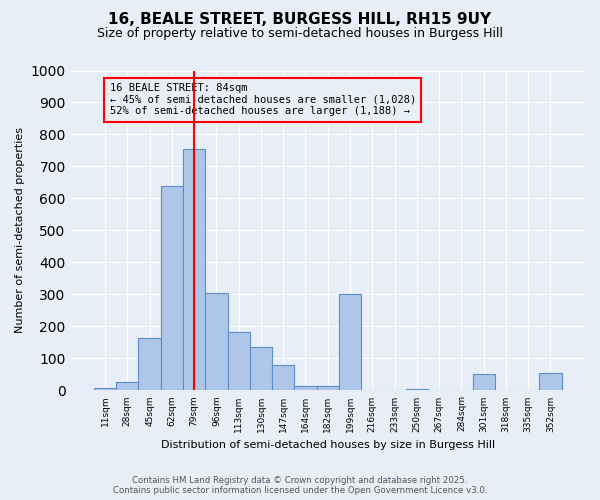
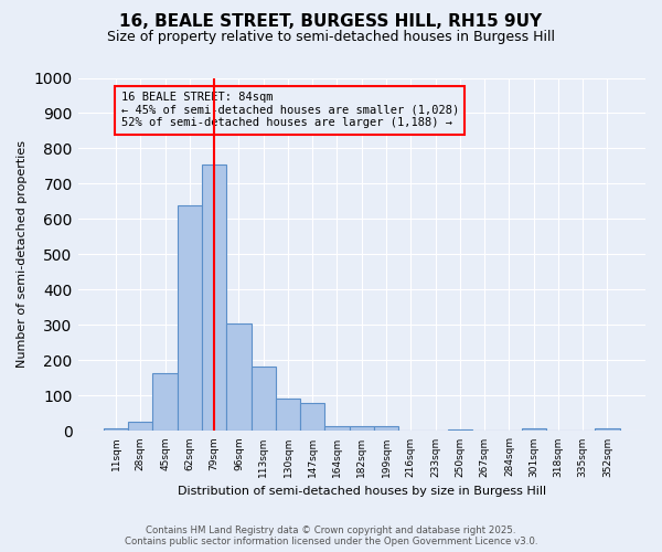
130sqm: 135 -> 93
199sqm: 300 -> 13
301sqm: 50 -> 7
352sqm: 55 -> 7
